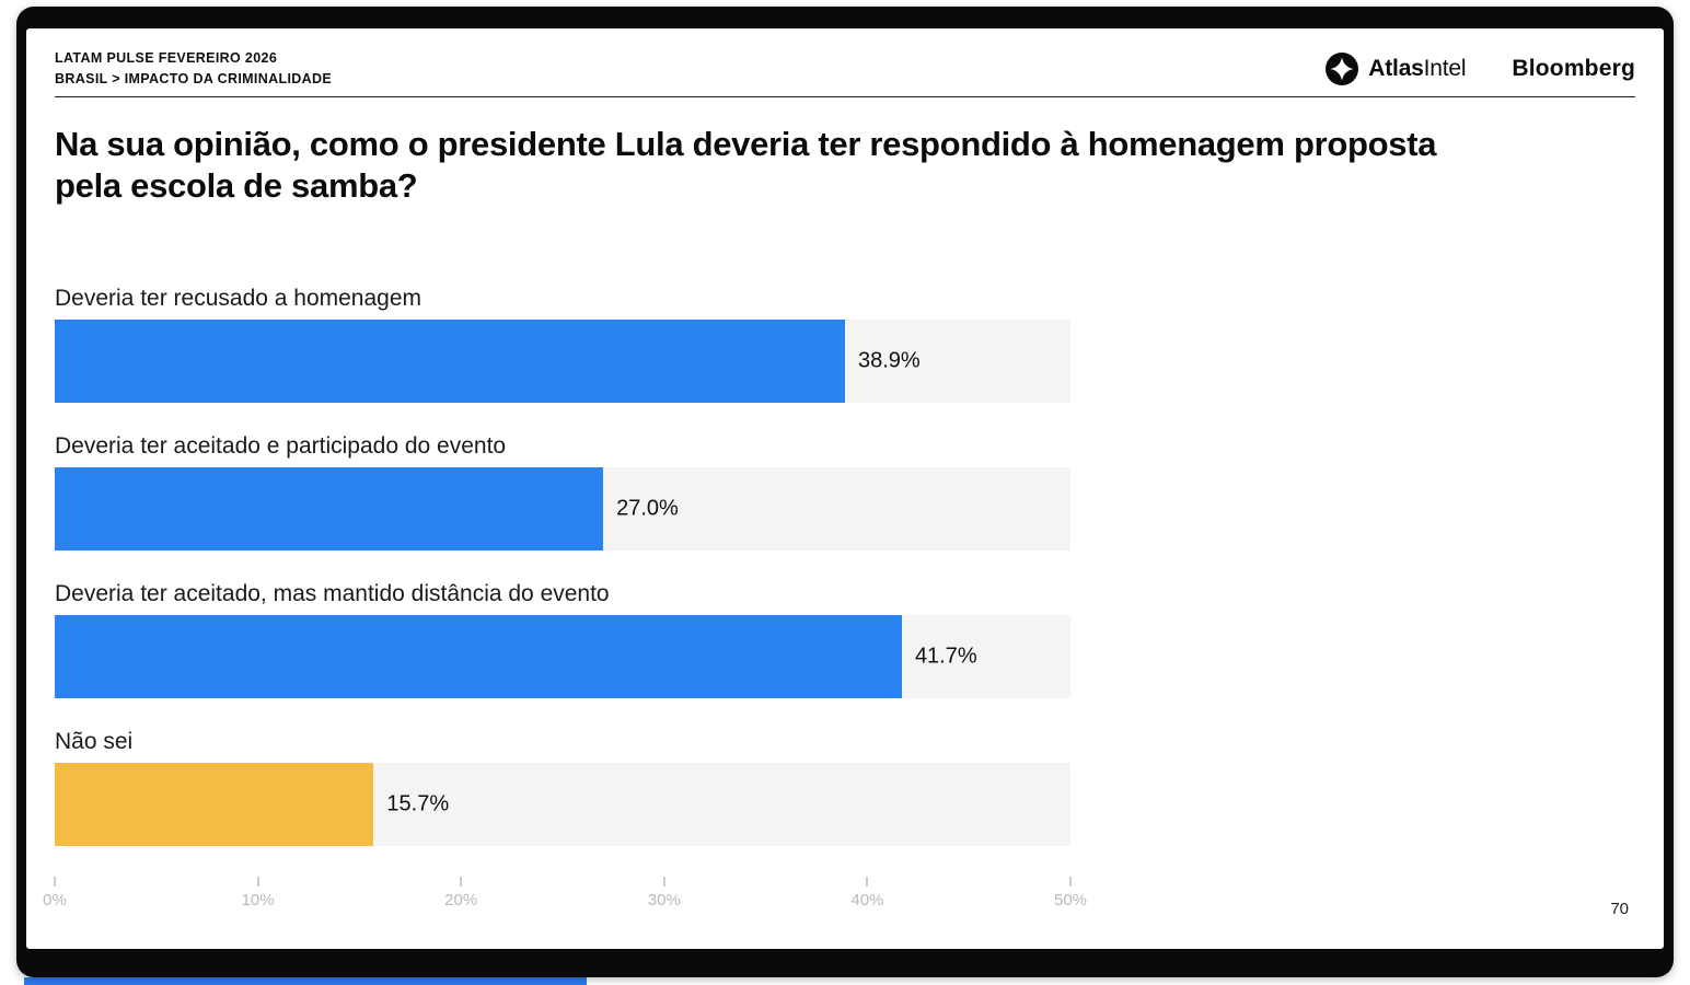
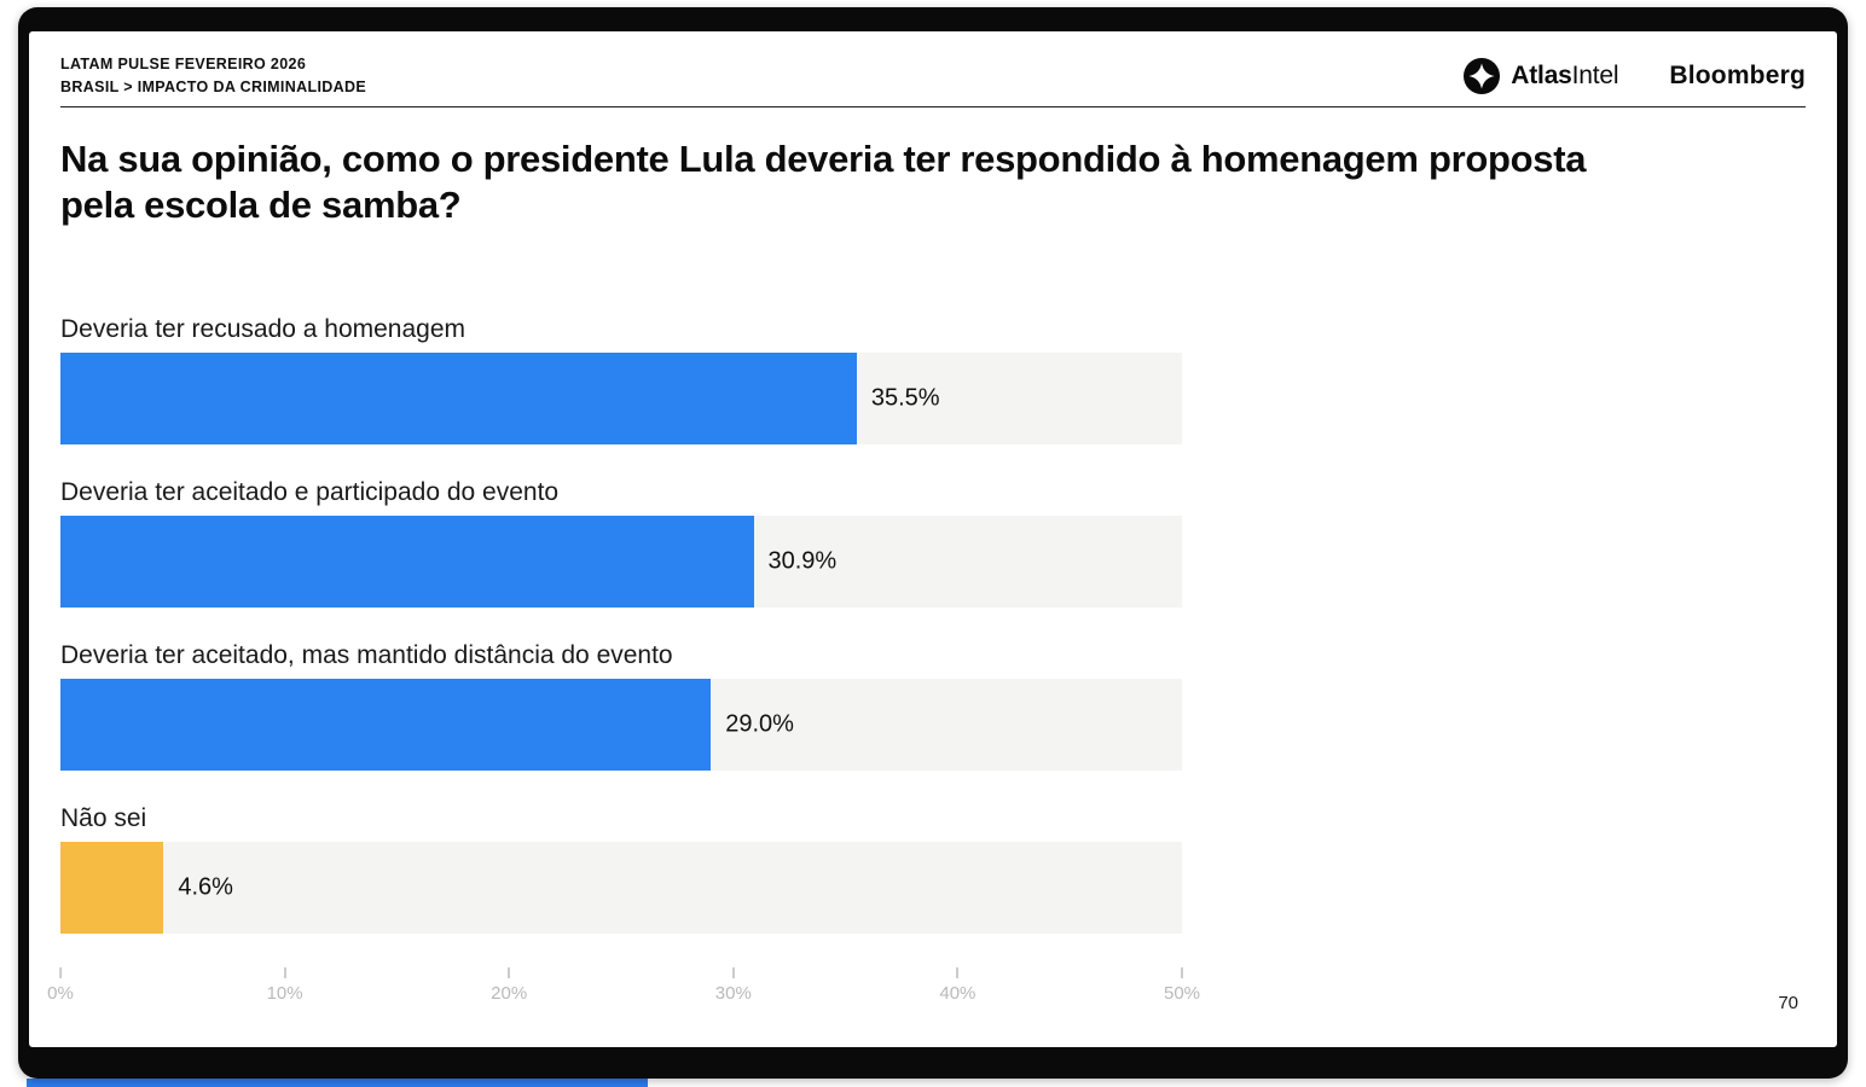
Deveria ter recusado a homenagem: 38.9% -> 35.5%
Deveria ter aceitado e participado do evento: 27.0% -> 30.9%
Deveria ter aceitado, mas mantido distância do evento: 41.7% -> 29.0%
Não sei: 15.7% -> 4.6%
